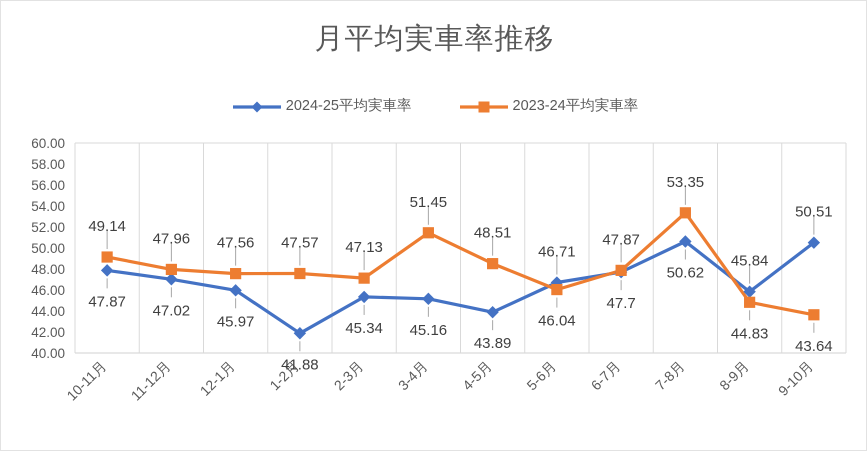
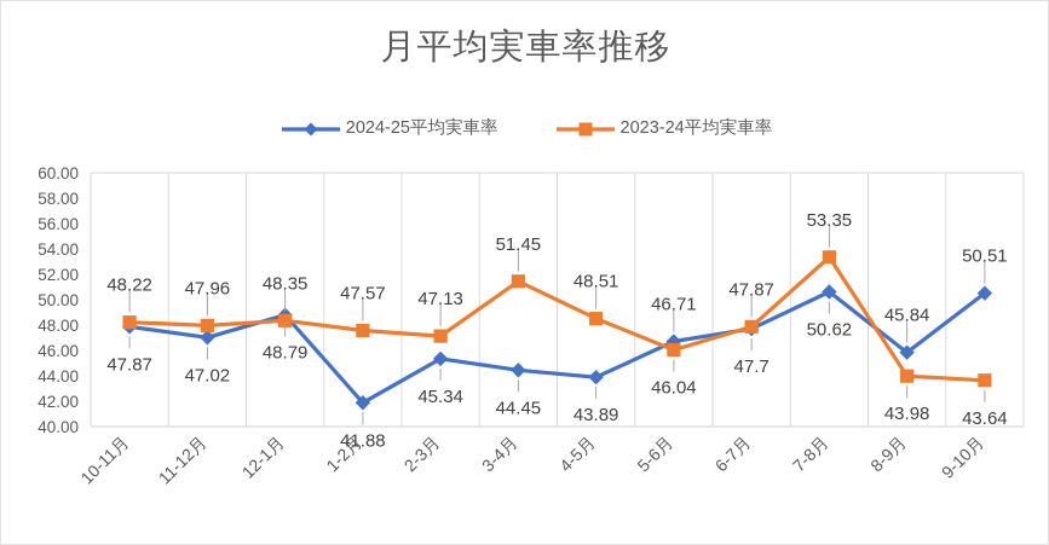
2023-24平均実車率/10-11月: 49.14 -> 48.22
2024-25平均実車率/12-1月: 45.97 -> 48.79
2023-24平均実車率/12-1月: 47.56 -> 48.35
2024-25平均実車率/3-4月: 45.16 -> 44.45
2023-24平均実車率/8-9月: 44.83 -> 43.98
